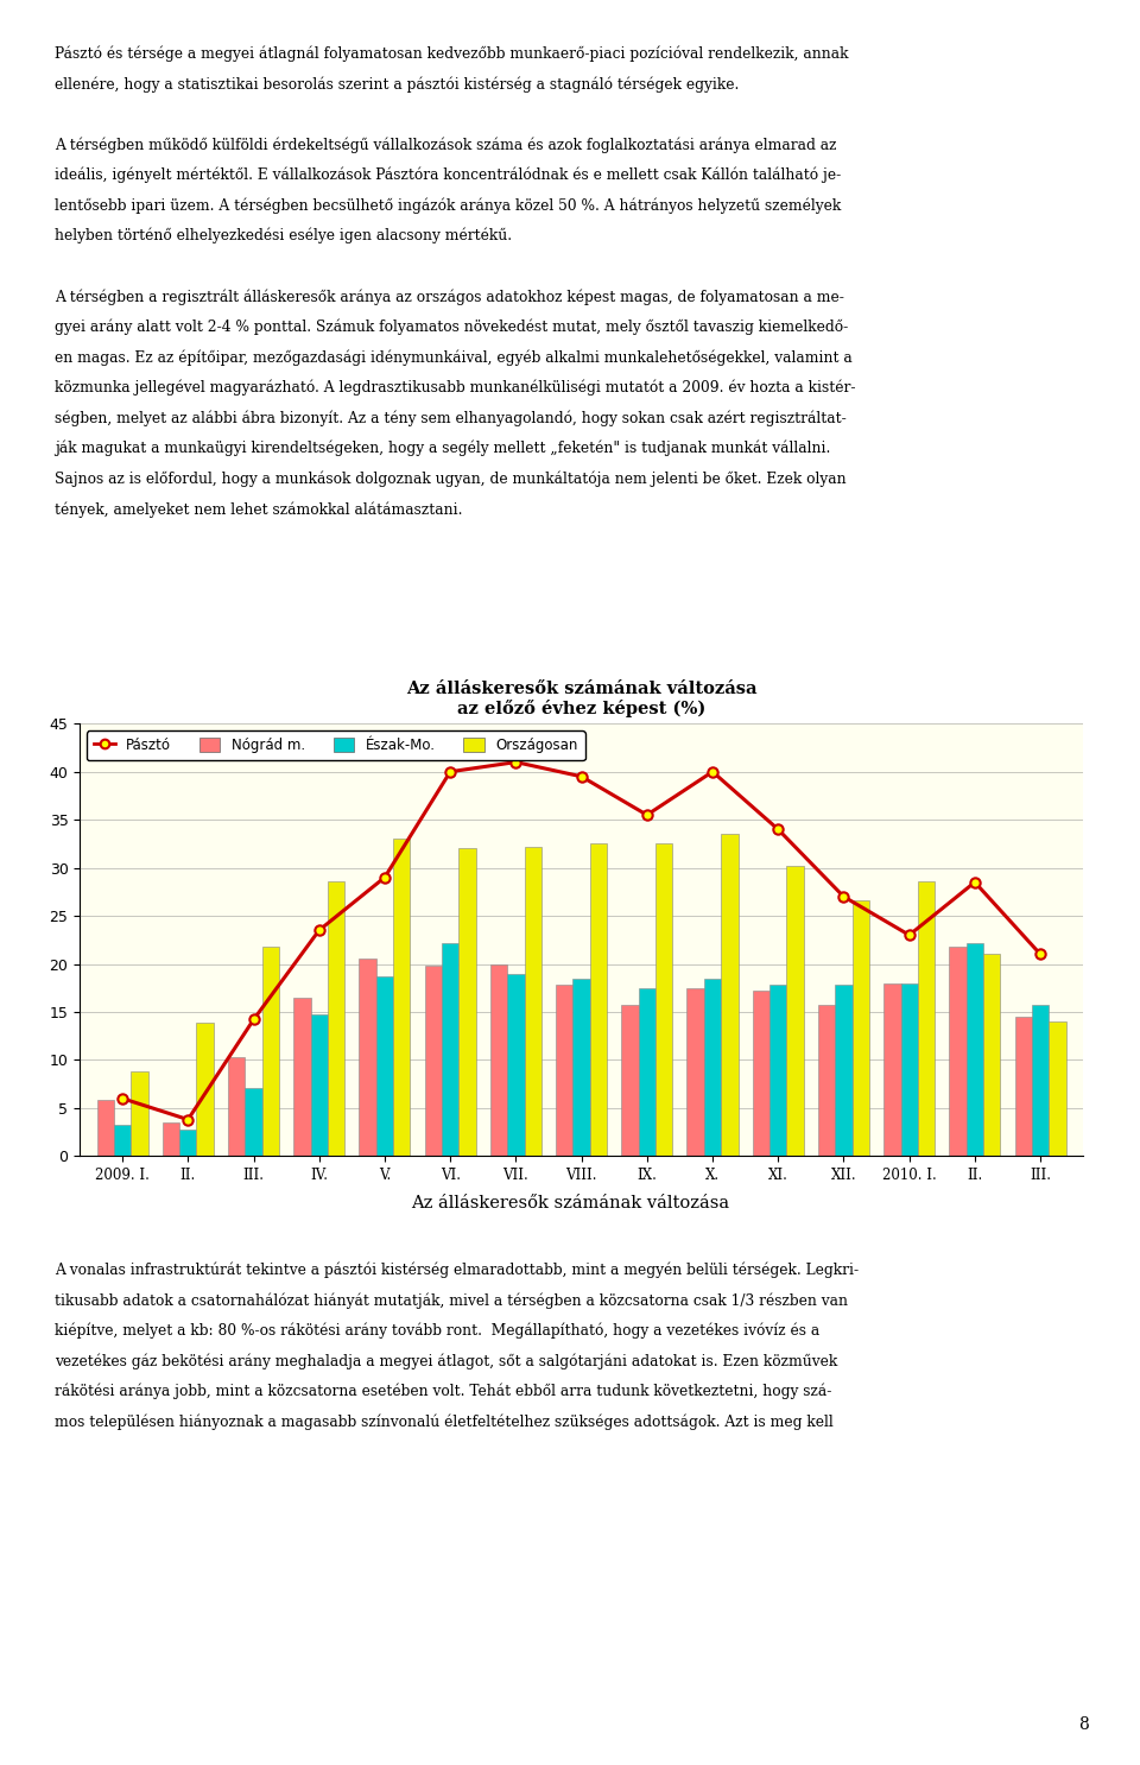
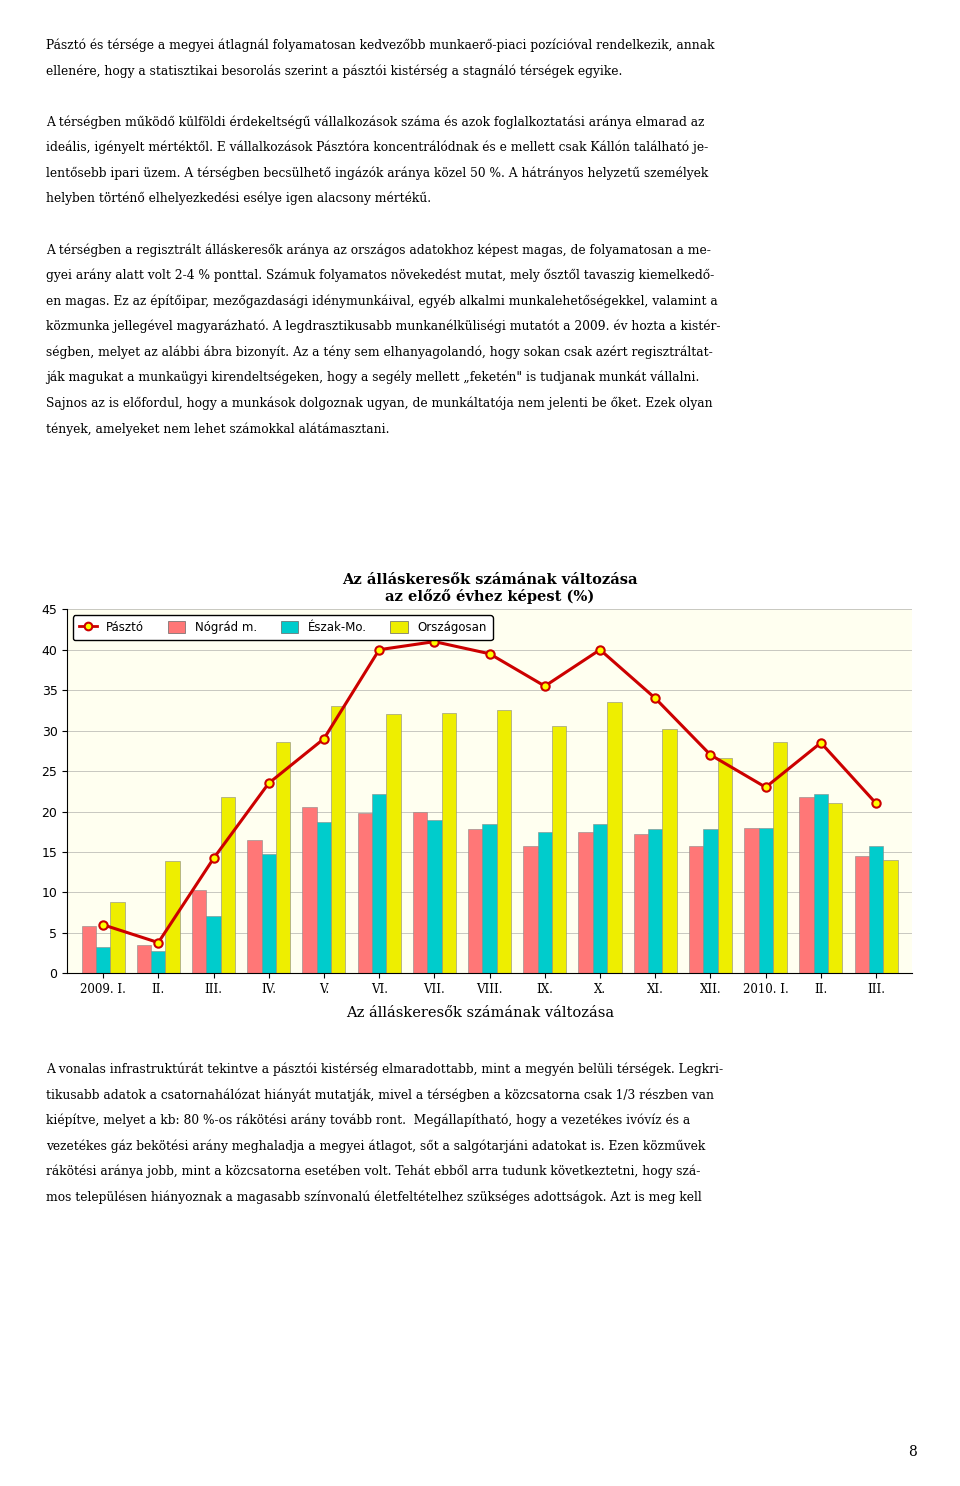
Országosan/IX.: 32.5 -> 30.6
